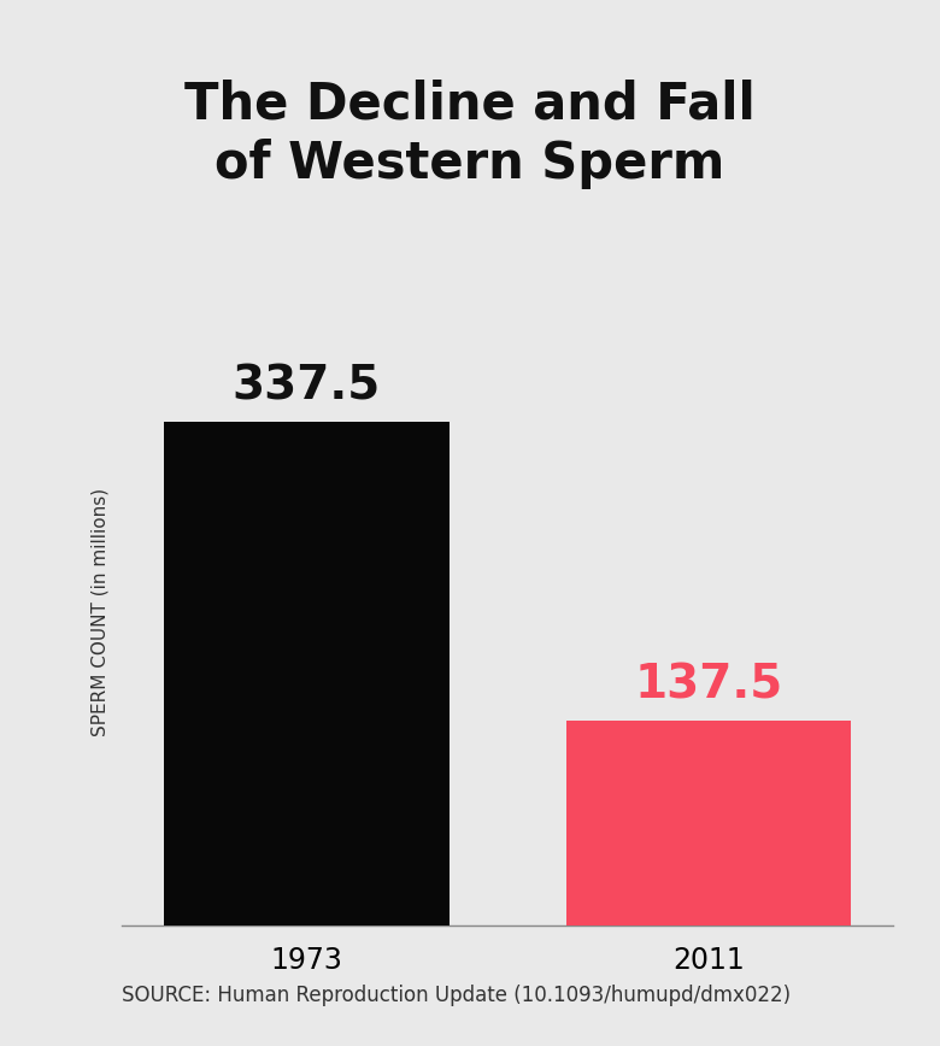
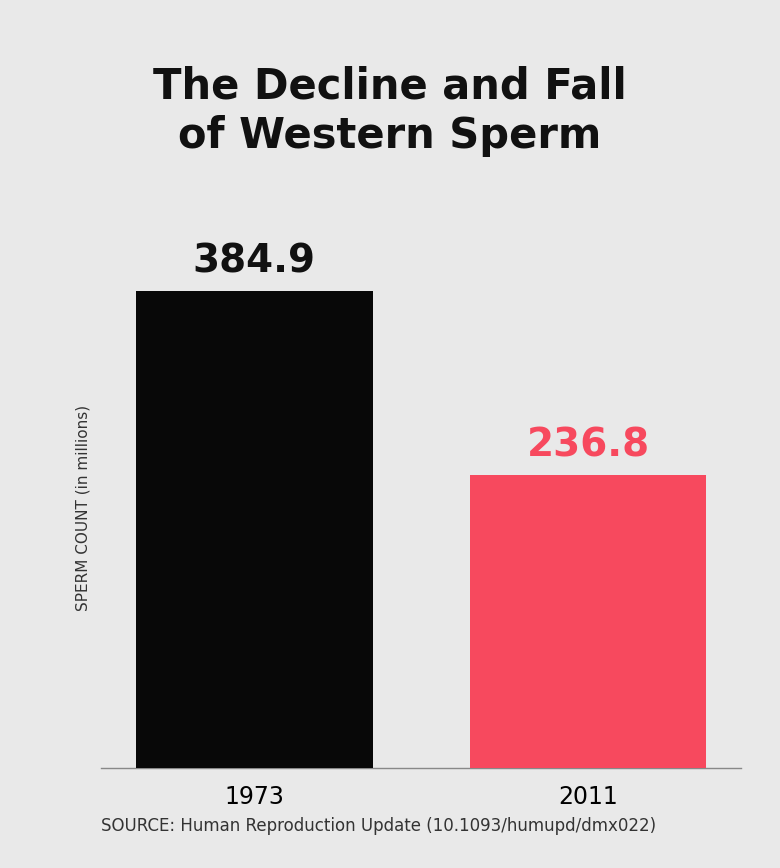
1973: 337.5 -> 384.9
2011: 137.5 -> 236.8
